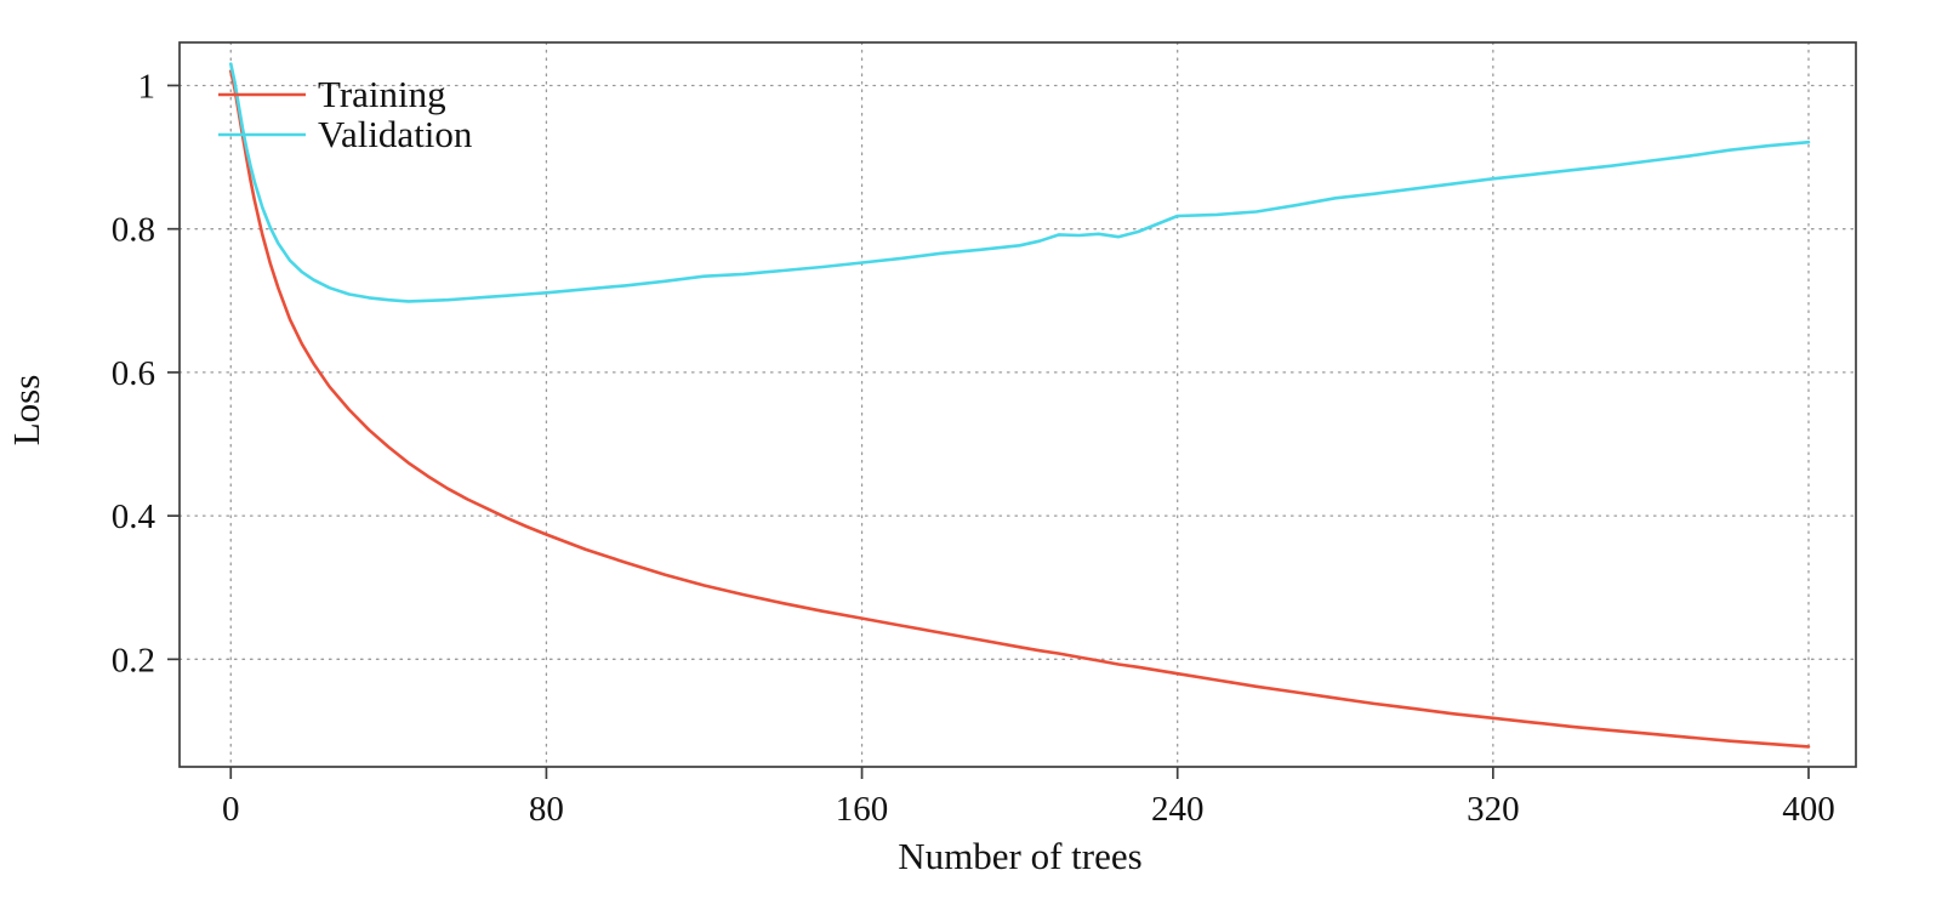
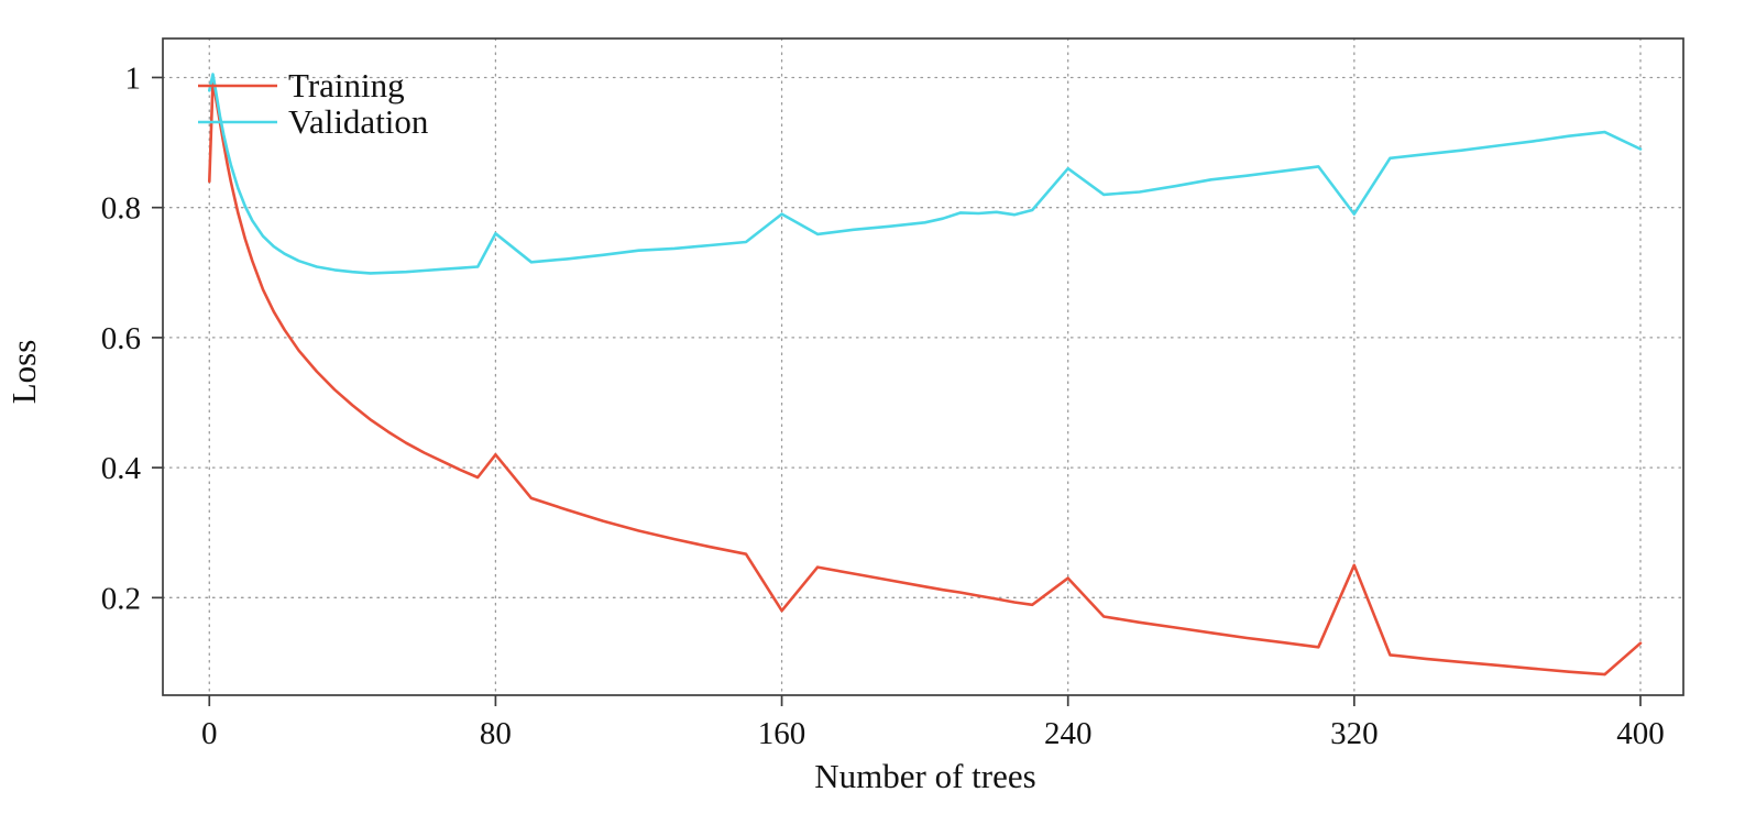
Training/0: 1.02 -> 0.84
Validation/0: 1.03 -> 0.98
Training/80: 0.37 -> 0.42
Validation/80: 0.71 -> 0.76
Training/160: 0.26 -> 0.18
Validation/160: 0.75 -> 0.79
Training/240: 0.18 -> 0.23
Validation/240: 0.82 -> 0.86
Training/320: 0.12 -> 0.25
Validation/320: 0.87 -> 0.79
Training/400: 0.08 -> 0.13
Validation/400: 0.92 -> 0.89
